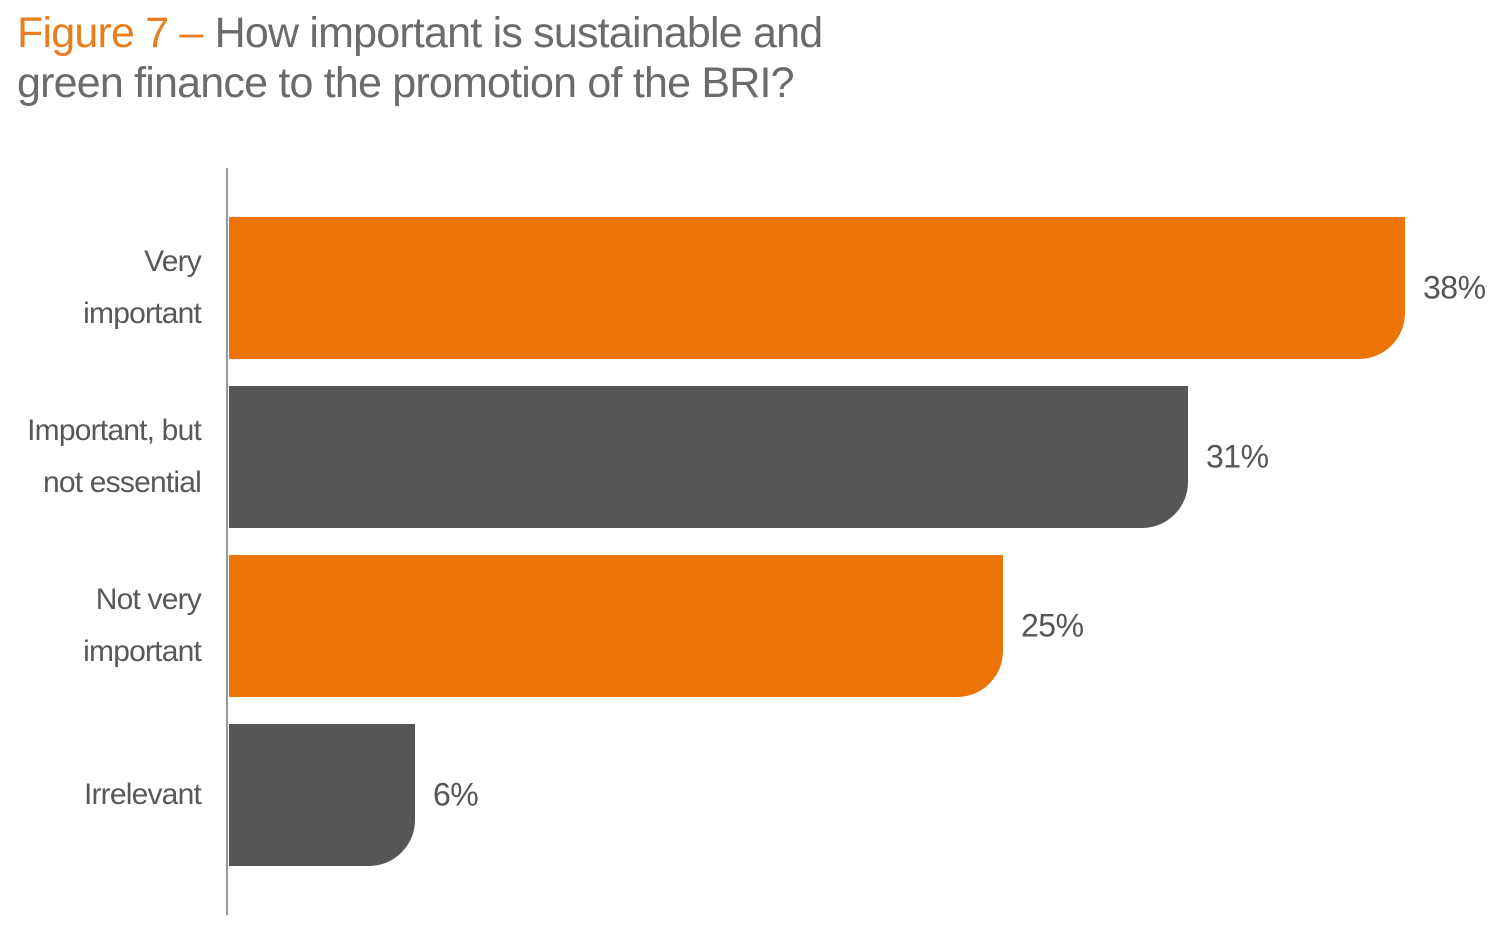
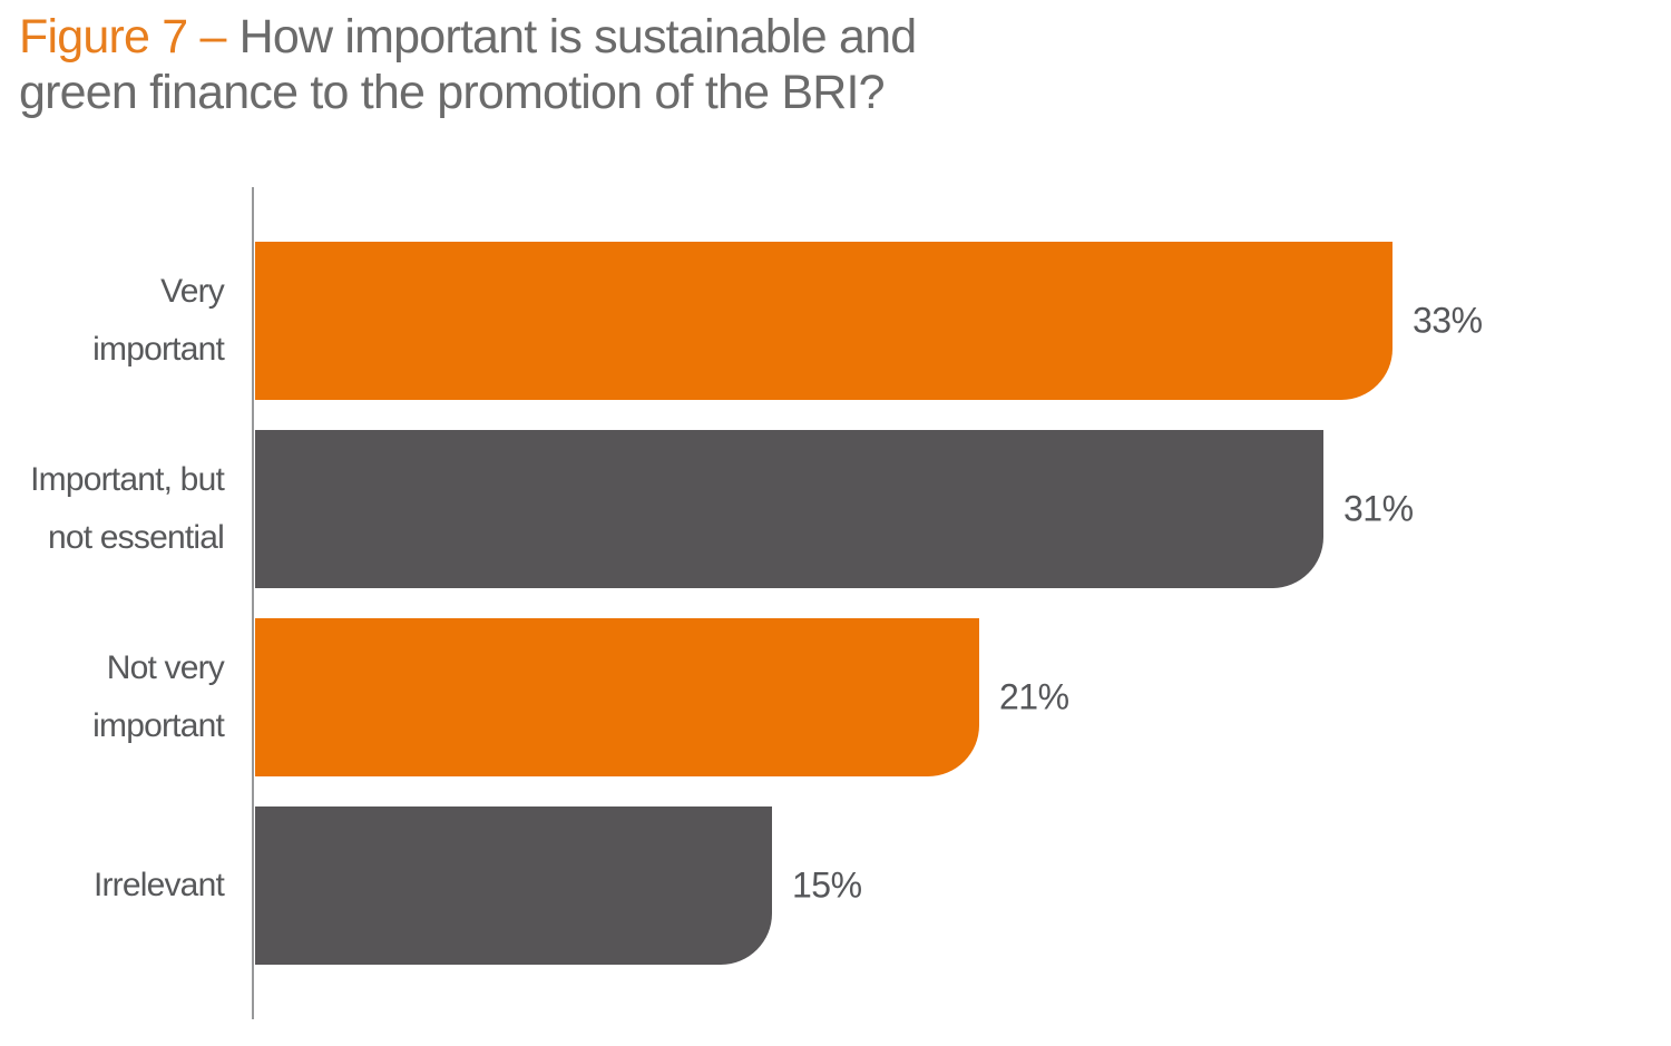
Very important: 38% -> 33%
Not very important: 25% -> 21%
Irrelevant: 6% -> 15%
